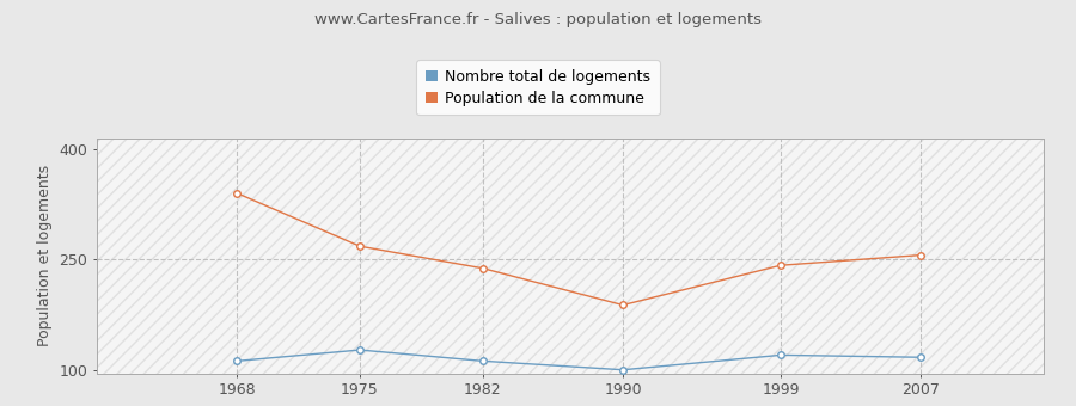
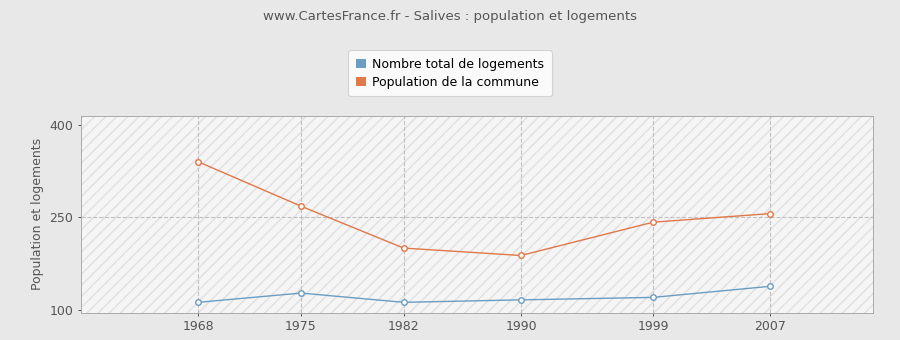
Population de la commune/1982: 238 -> 200
Nombre total de logements/1990: 100 -> 116
Nombre total de logements/2007: 117 -> 138
